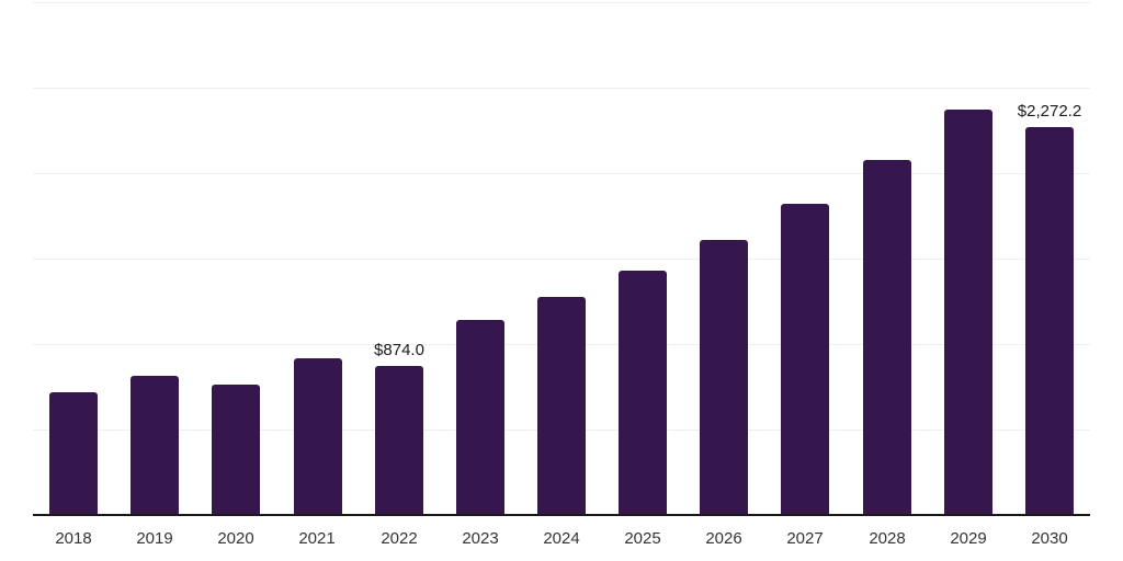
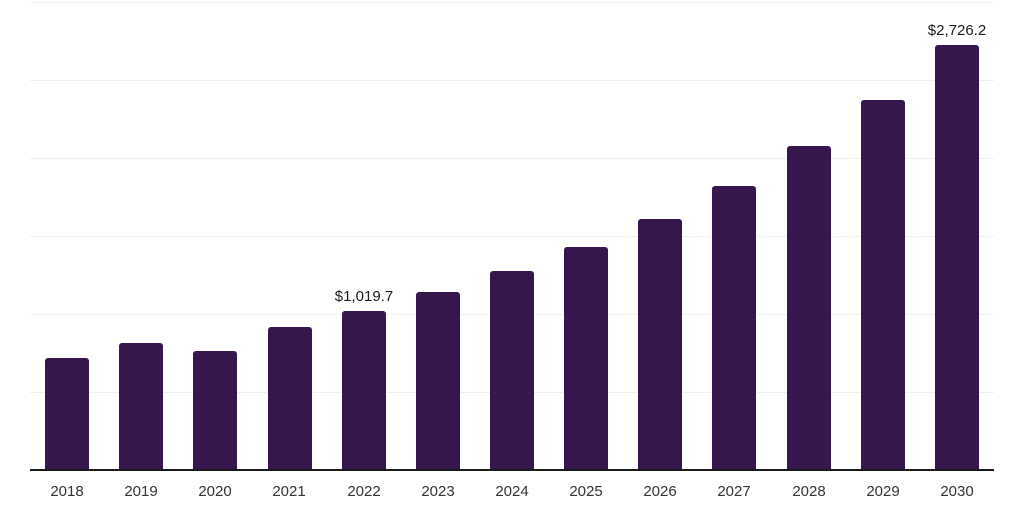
2022: $874.0 -> $1,019.7
2030: $2,272.2 -> $2,726.2
